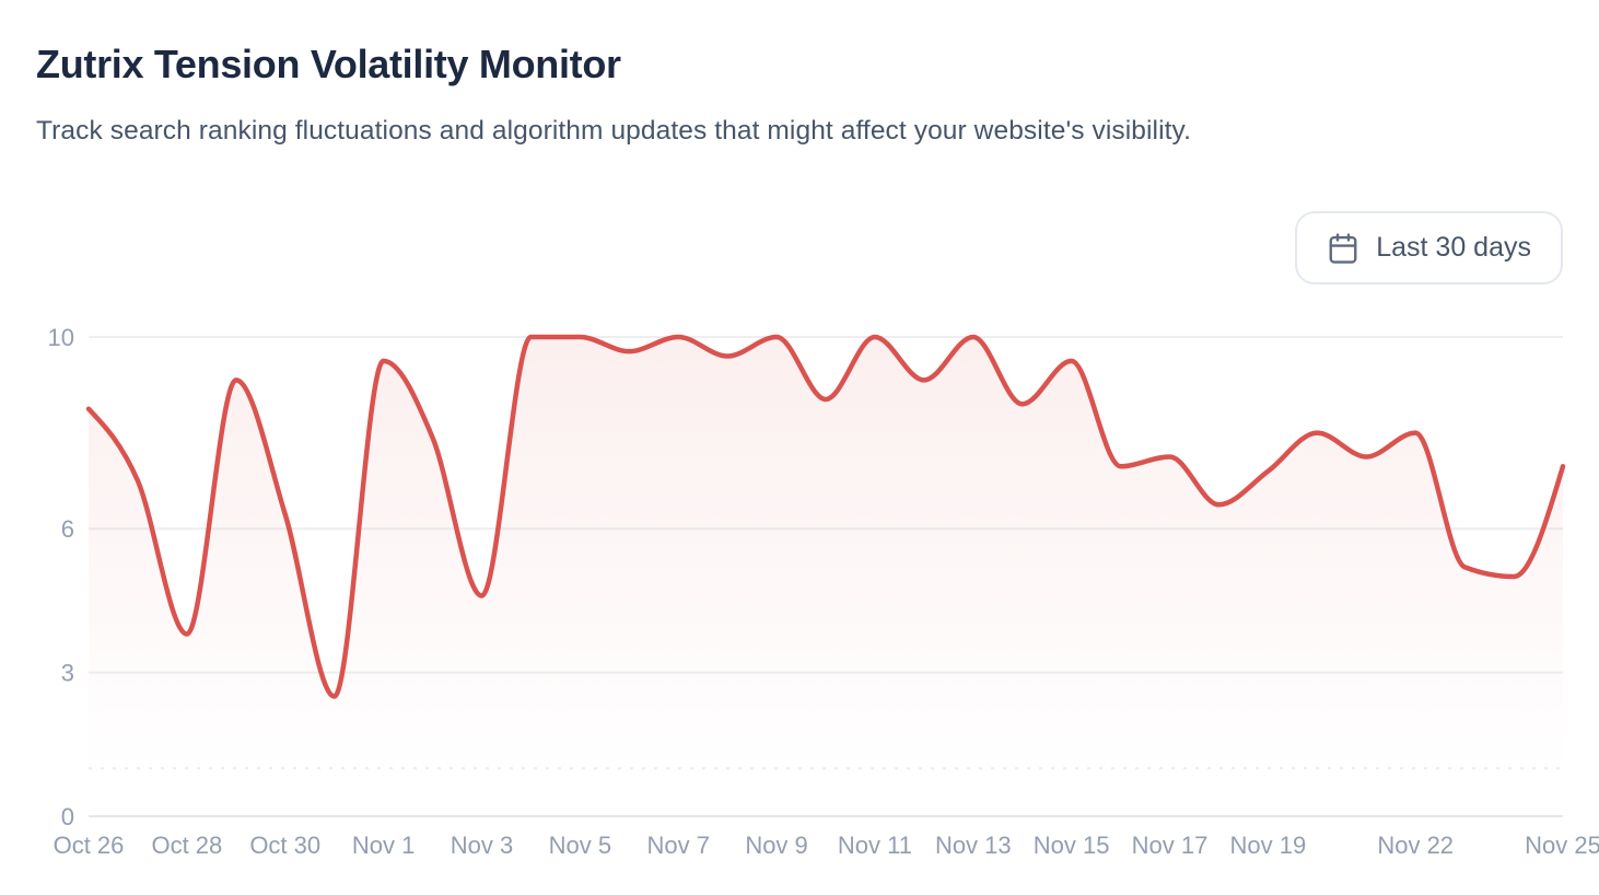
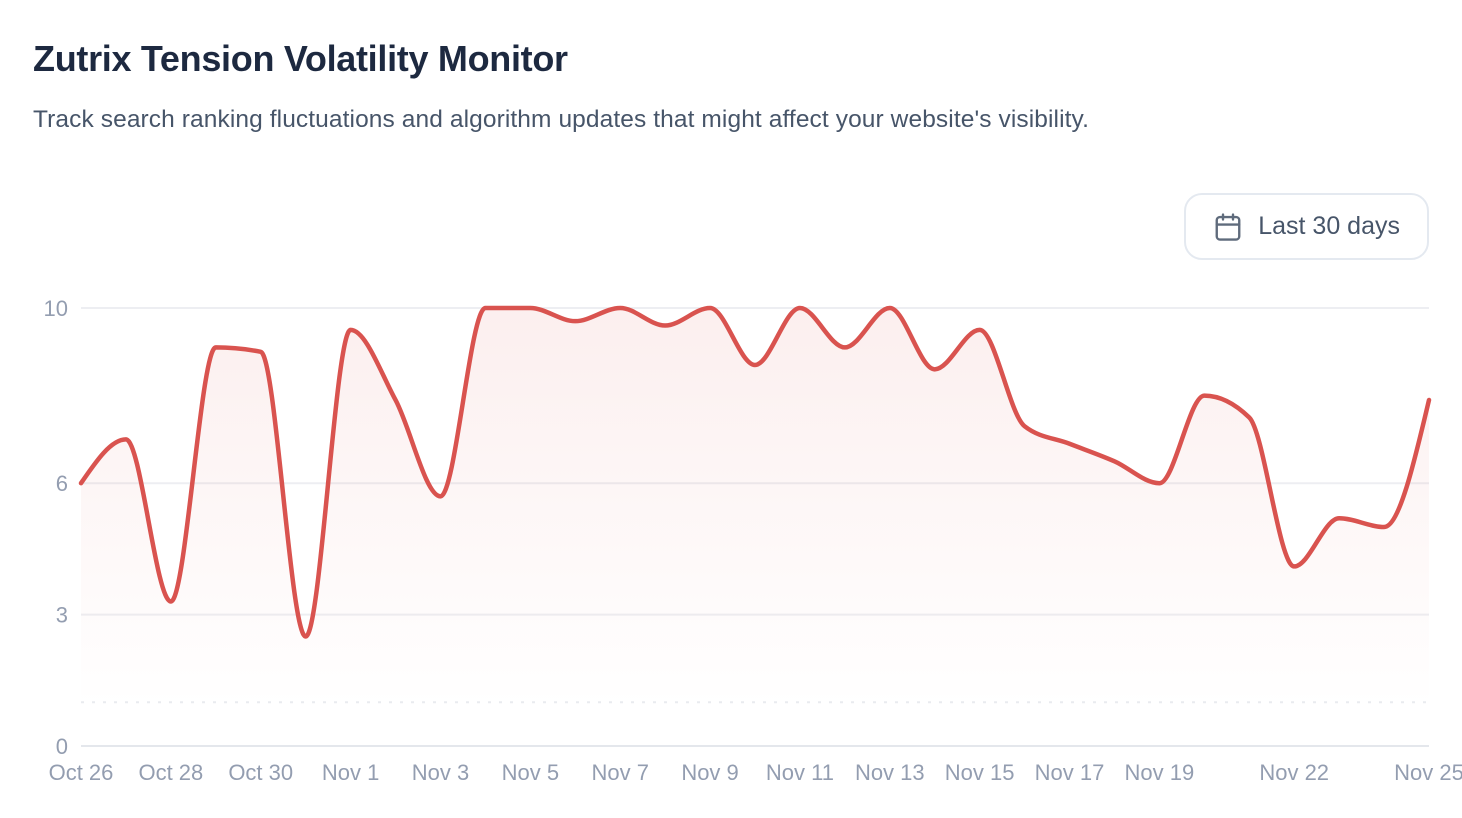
Oct 26: 8.5 -> 6.0
Oct 28: 3.8 -> 3.3
Oct 30: 6.3 -> 9.0
Nov 3: 4.6 -> 5.7
Nov 17: 7.5 -> 6.9
Nov 19: 7.2 -> 6.0
Nov 22: 8.0 -> 4.1
Nov 25: 7.3 -> 7.9
